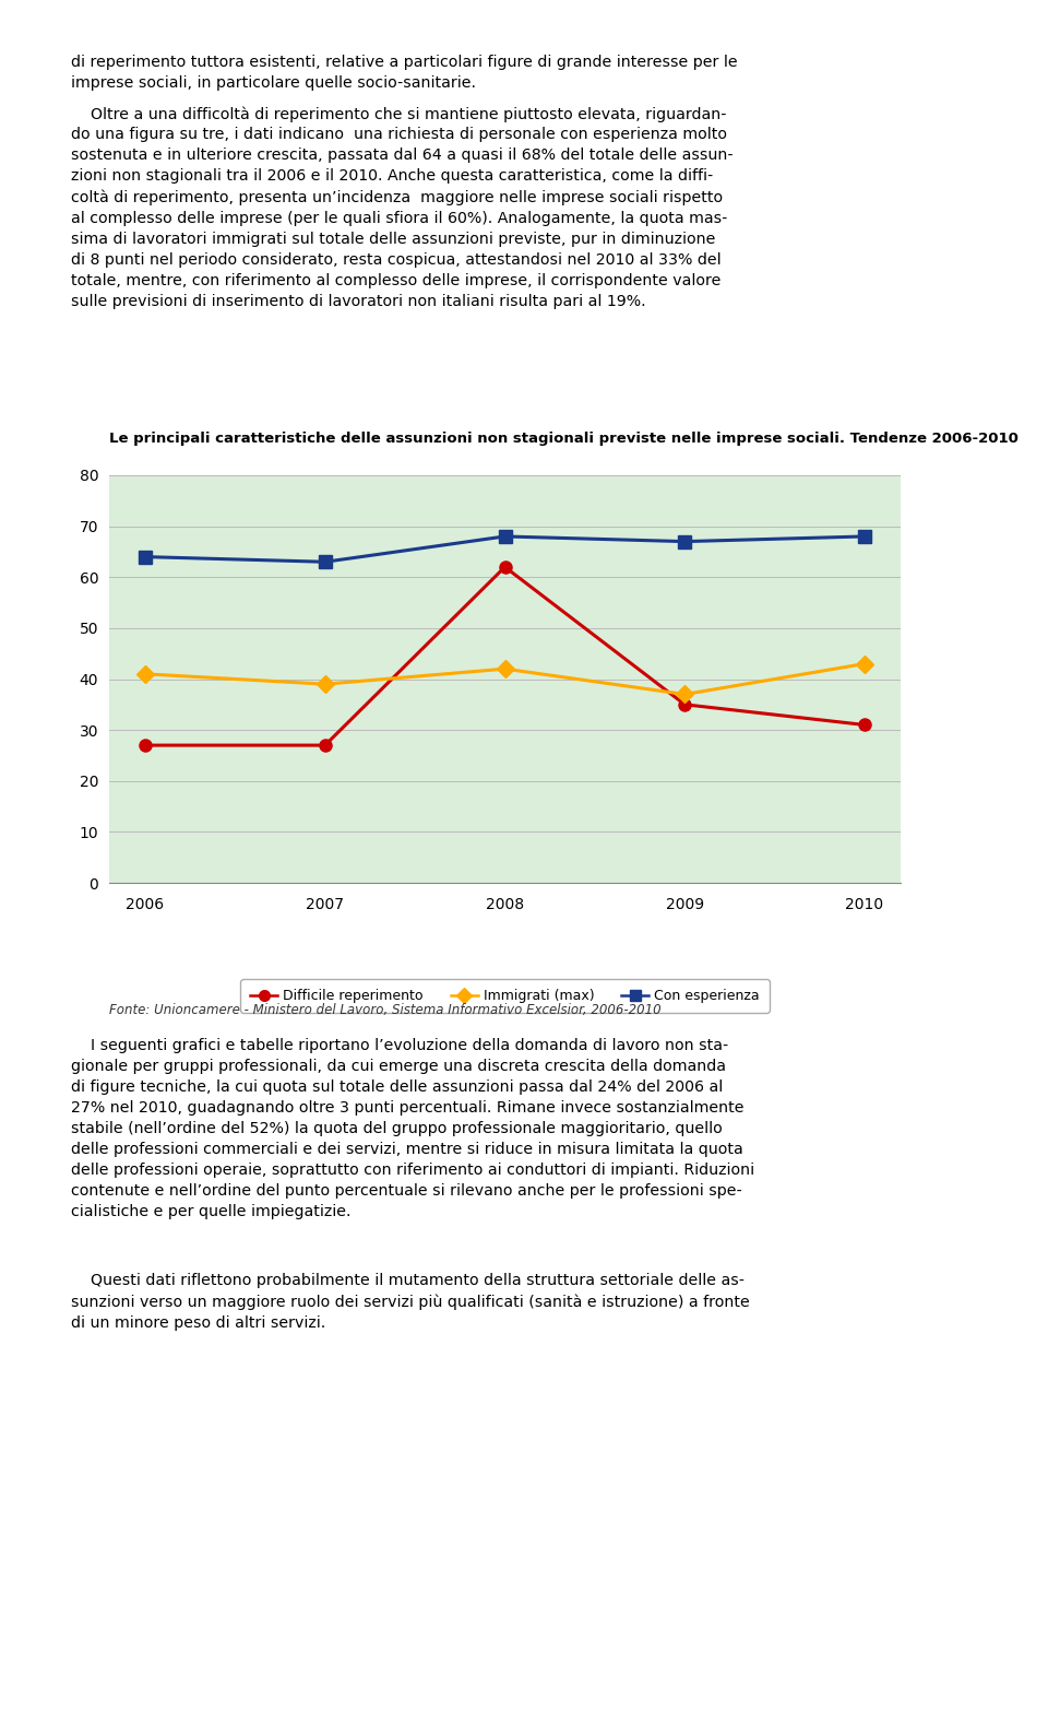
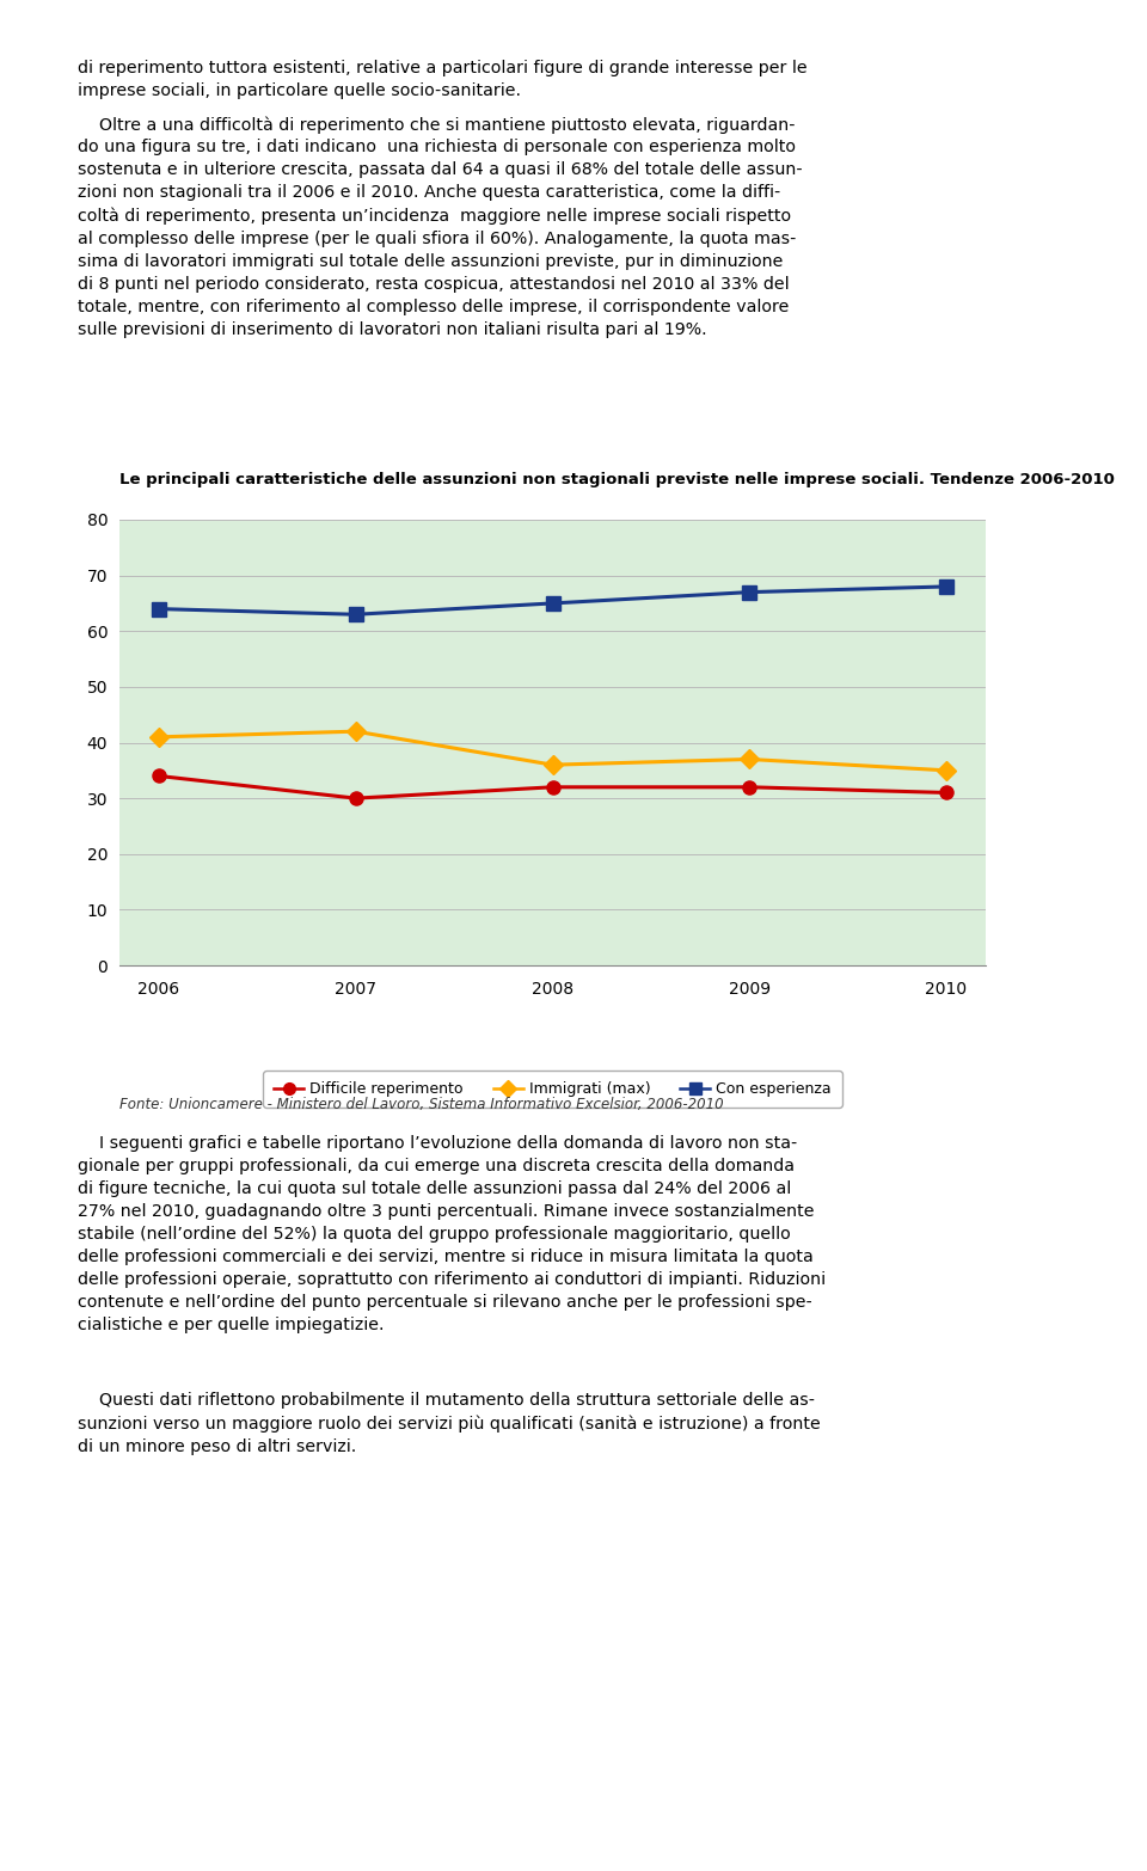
Difficile reperimento/2006: 27 -> 34
Difficile reperimento/2007: 27 -> 30
Immigrati (max)/2007: 39 -> 42
Difficile reperimento/2008: 62 -> 32
Immigrati (max)/2008: 42 -> 36
Con esperienza/2008: 68 -> 65
Difficile reperimento/2009: 35 -> 32
Immigrati (max)/2010: 43 -> 35
